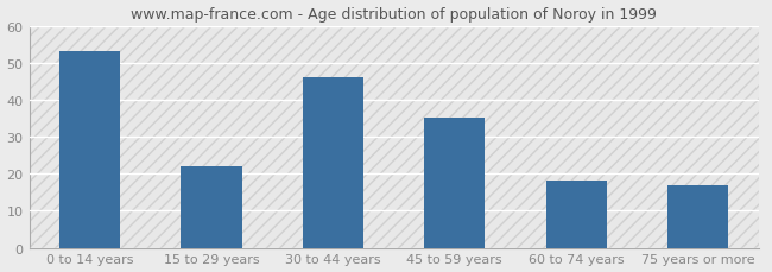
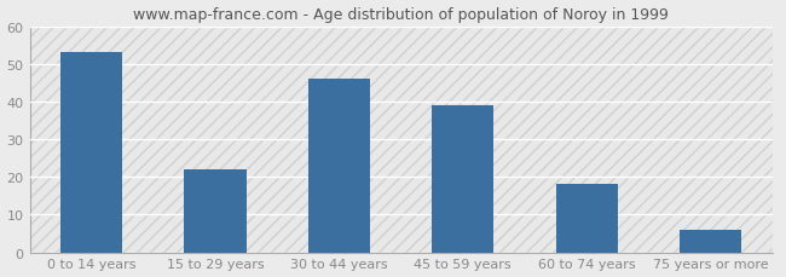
45 to 59 years: 35 -> 39
75 years or more: 17 -> 6
